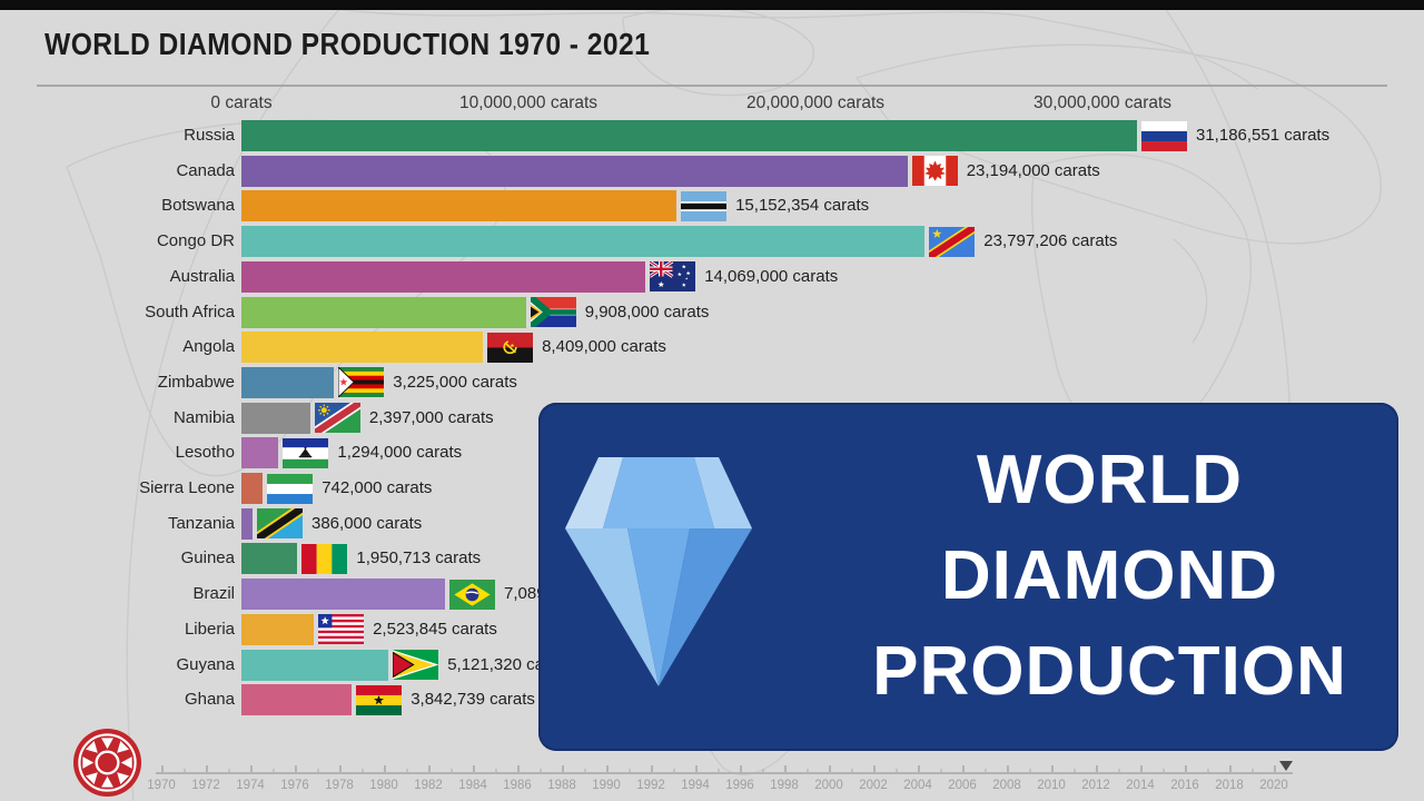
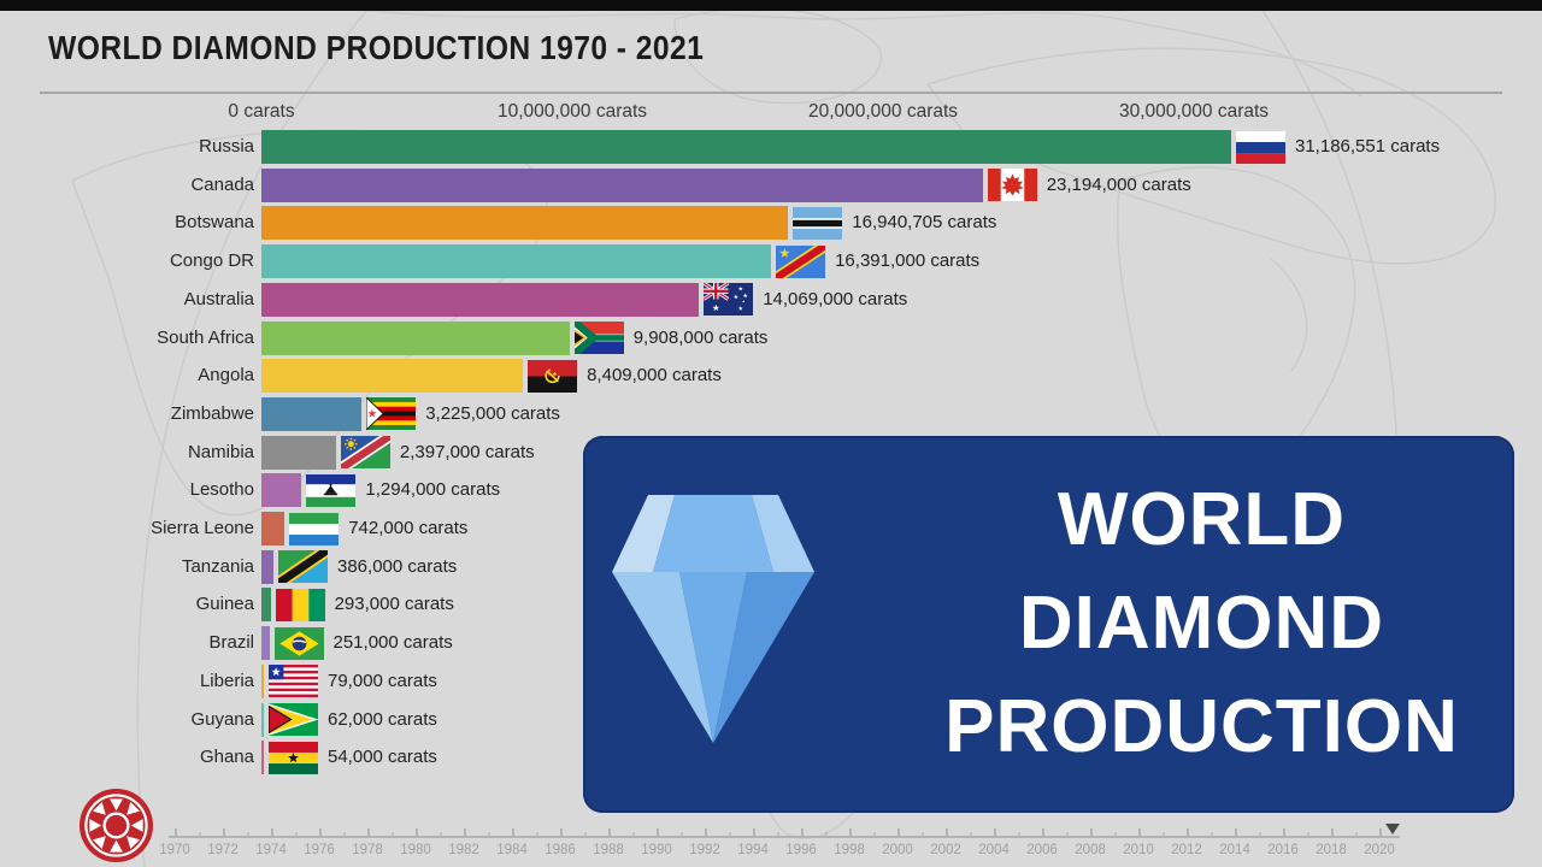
Botswana: 15,152,354 -> 16,940,705
Congo DR: 23,797,206 -> 16,391,000
Guinea: 1,950,713 -> 293,000
Brazil: 7,089,975 -> 251,000
Liberia: 2,523,845 -> 79,000
Guyana: 5,121,320 -> 62,000
Ghana: 3,842,739 -> 54,000
